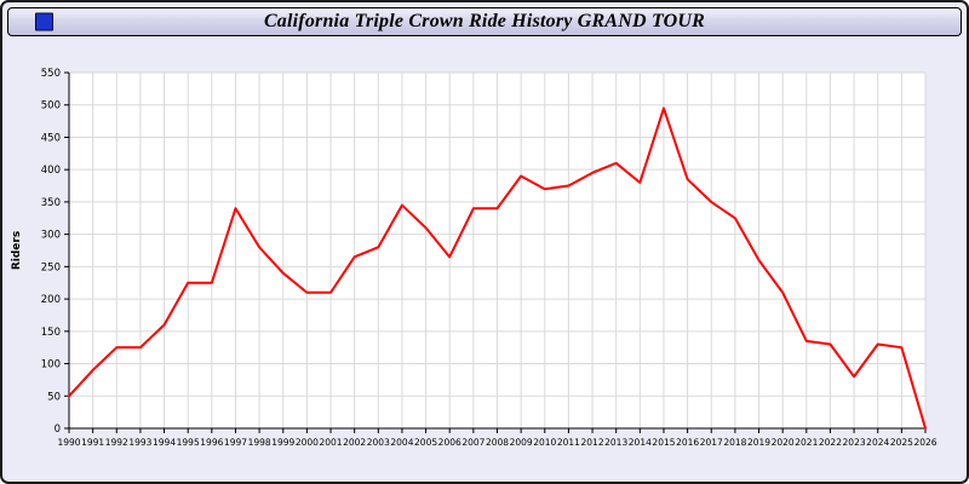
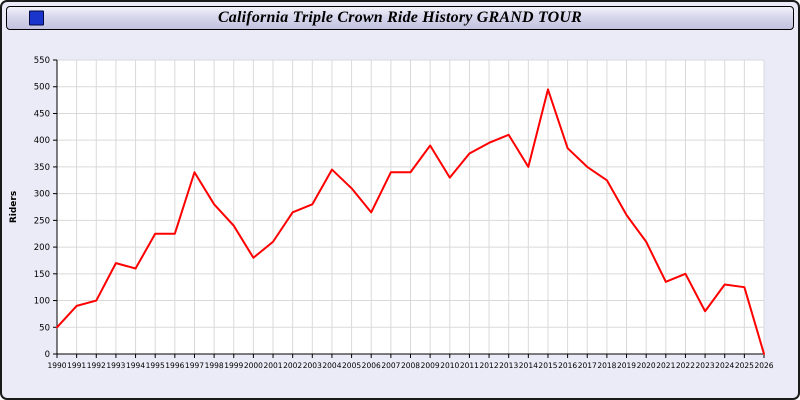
1992: 120 -> 100
1993: 120 -> 170
2000: 210 -> 180
2010: 370 -> 330
2014: 380 -> 350
2022: 130 -> 150
